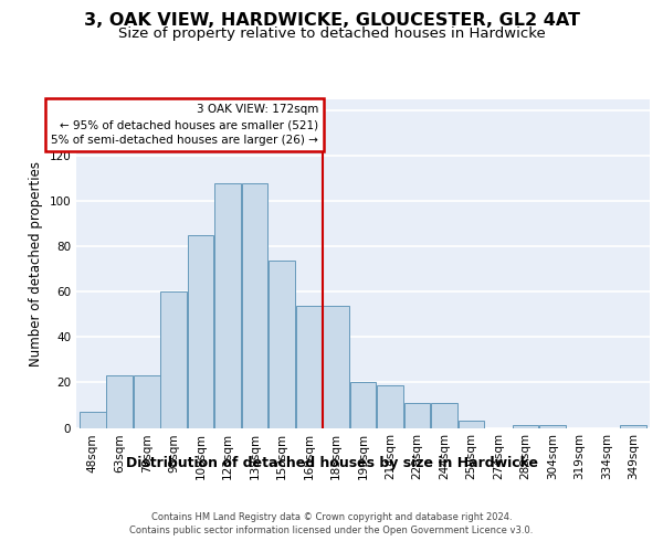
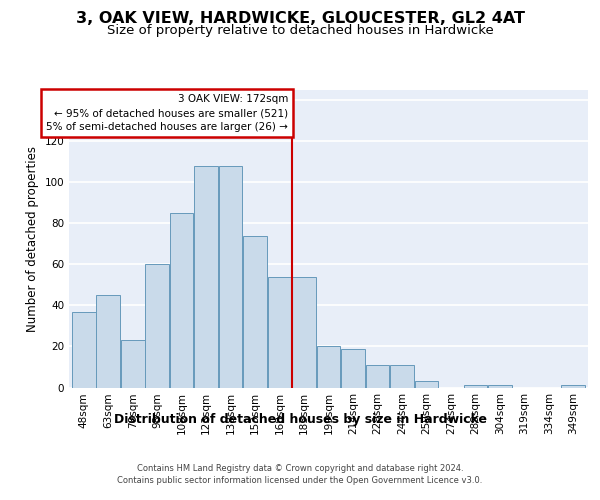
48sqm: 7 -> 37
63sqm: 23 -> 45
